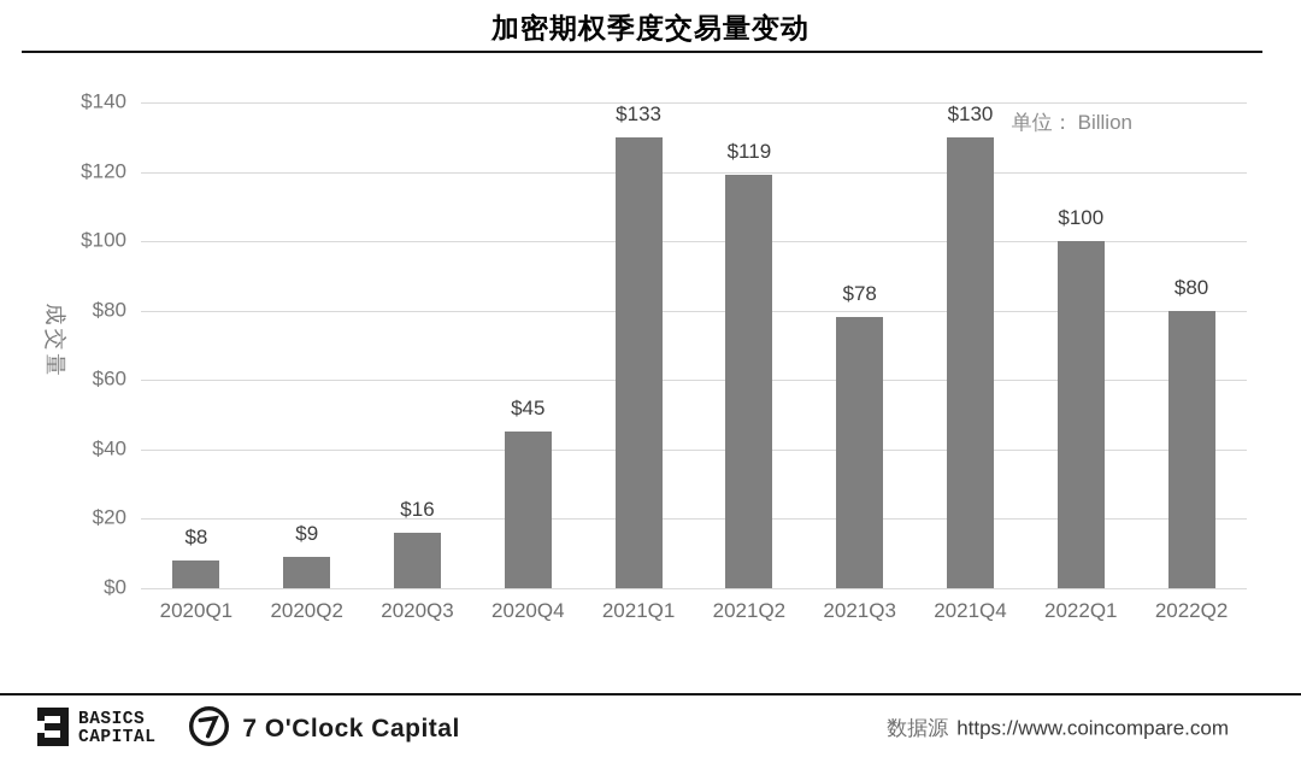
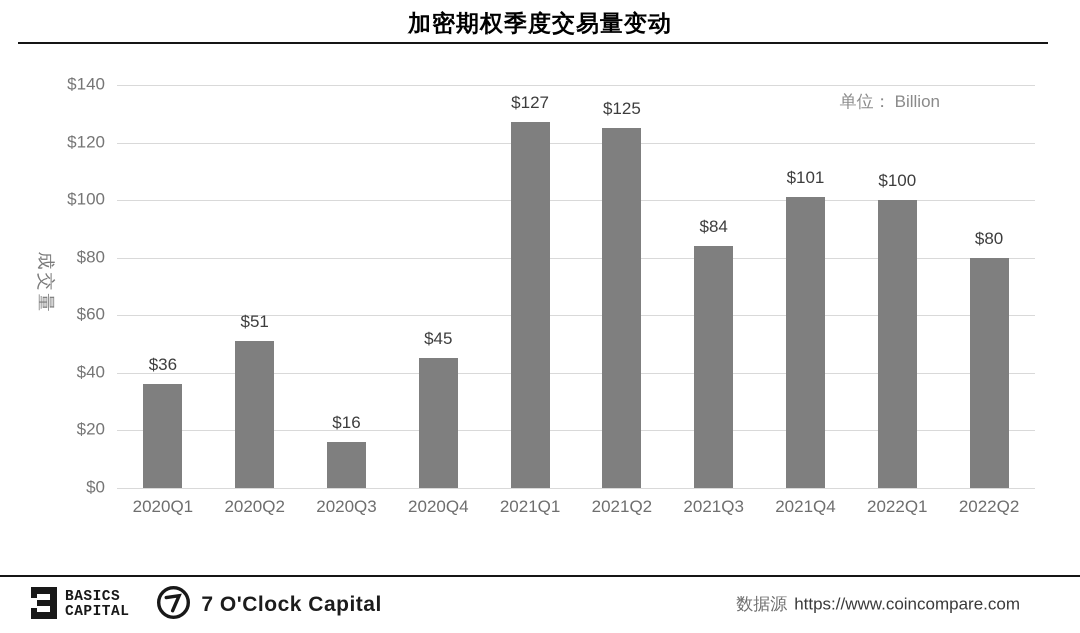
2020Q1: $8 -> $36
2020Q2: $9 -> $51
2021Q1: $133 -> $127
2021Q2: $119 -> $125
2021Q3: $78 -> $84
2021Q4: $130 -> $101
